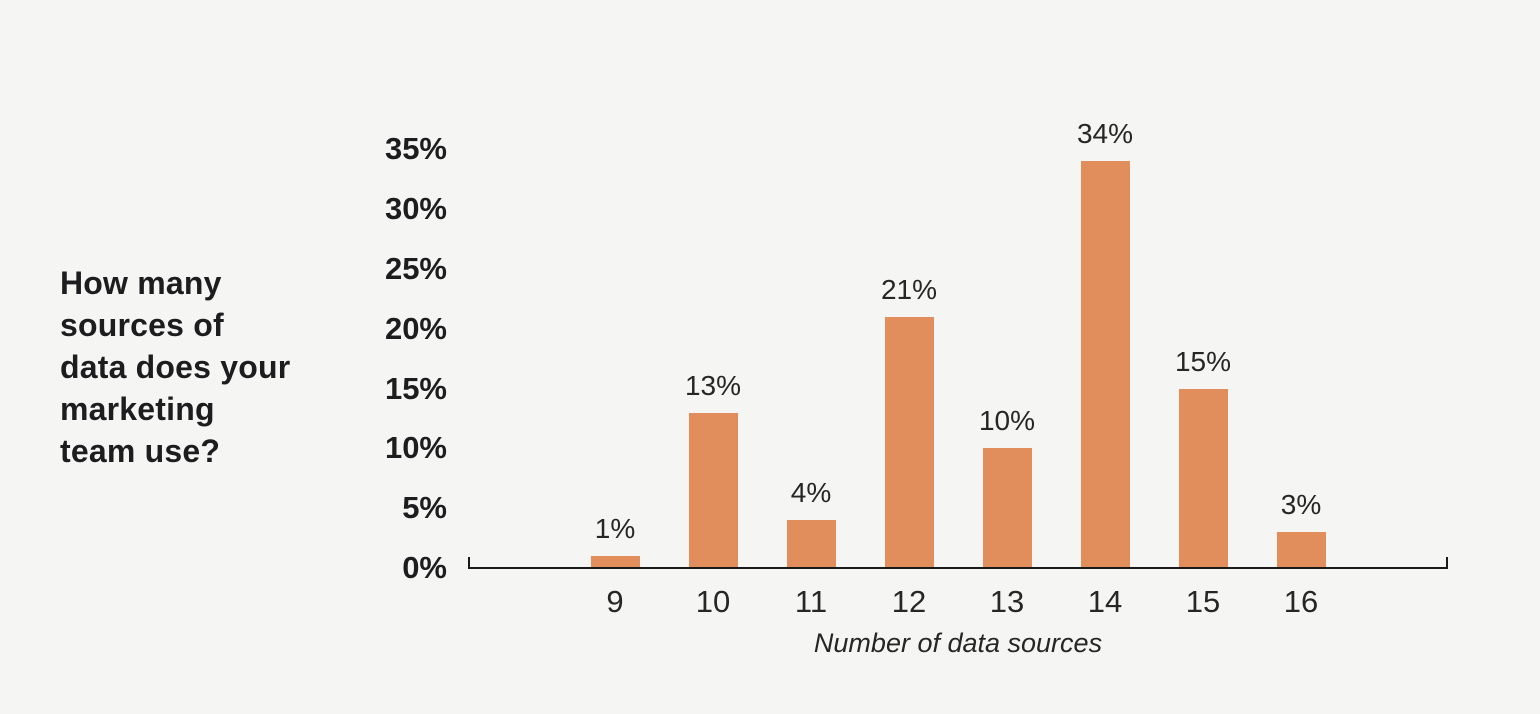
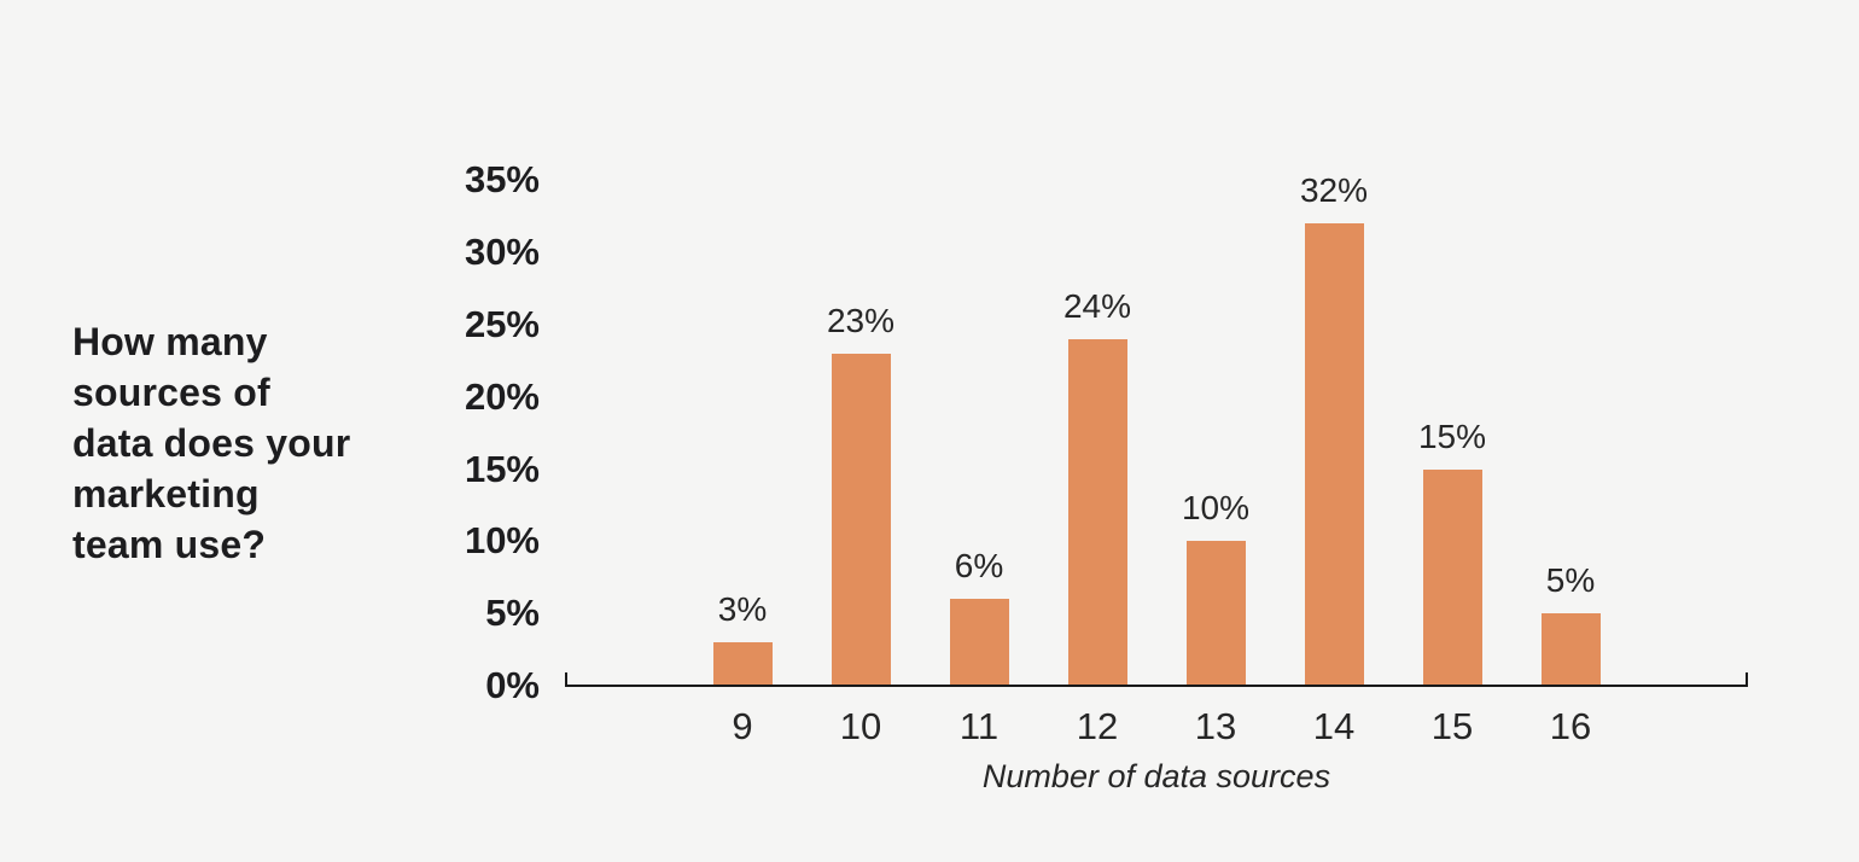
9: 1% -> 3%
10: 13% -> 23%
11: 4% -> 6%
12: 21% -> 24%
14: 34% -> 32%
16: 3% -> 5%
